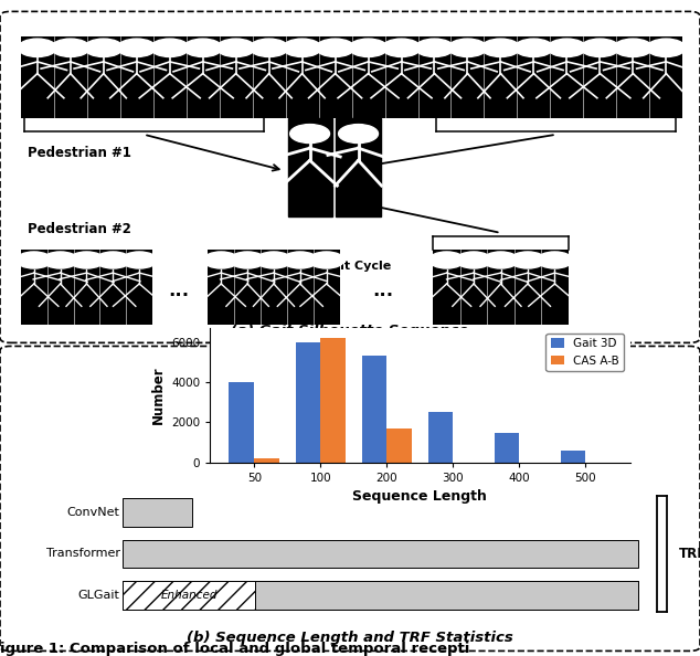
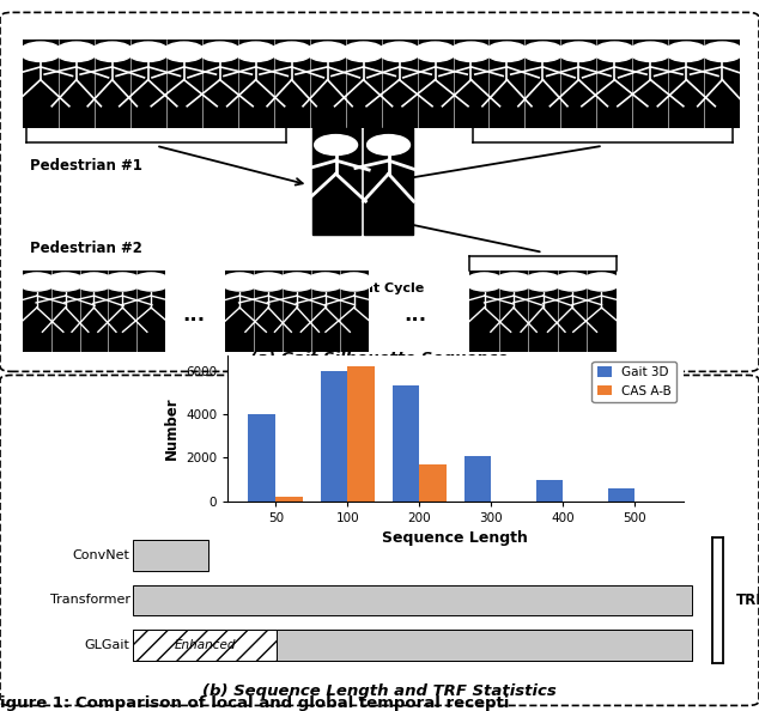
Gait 3D/300: 2500 -> 2100
Gait 3D/400: 1500 -> 1000
